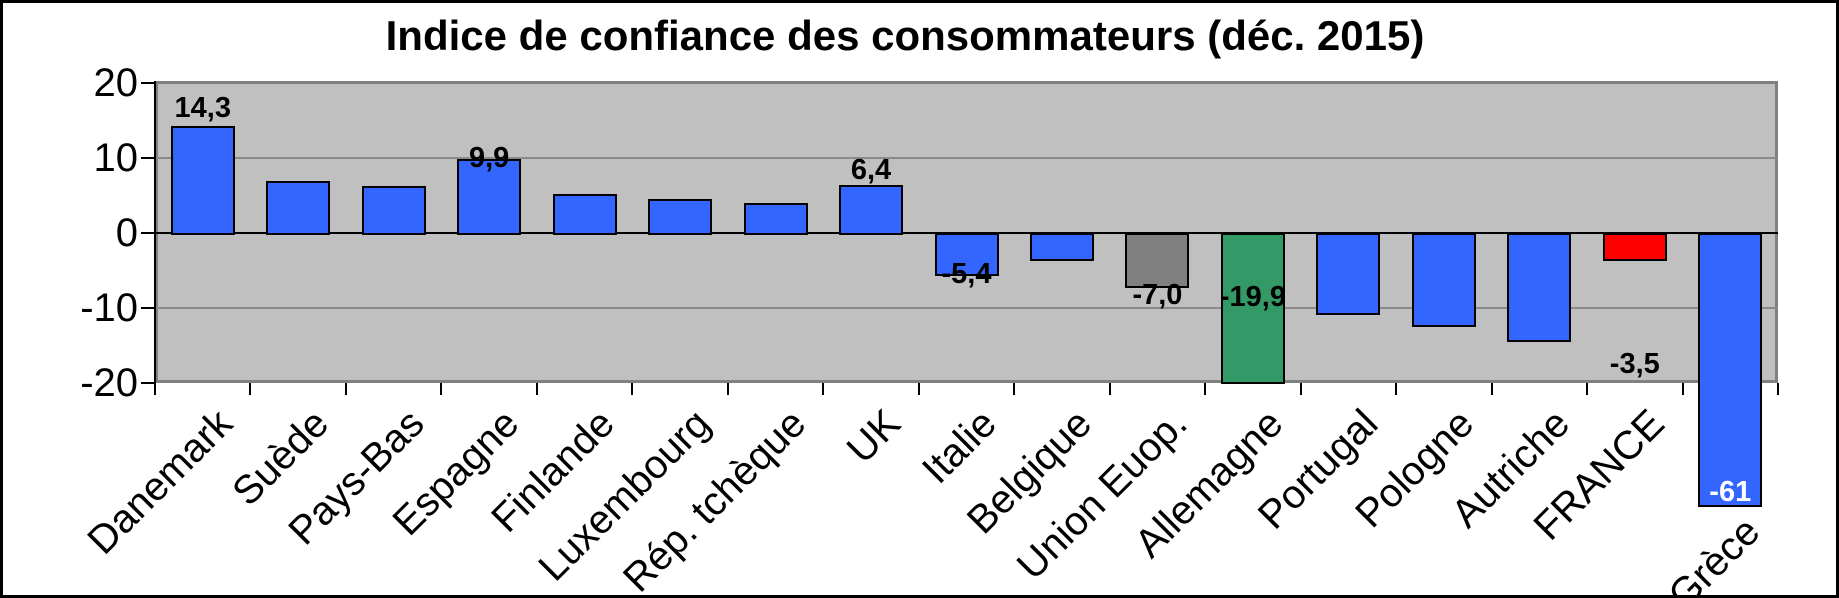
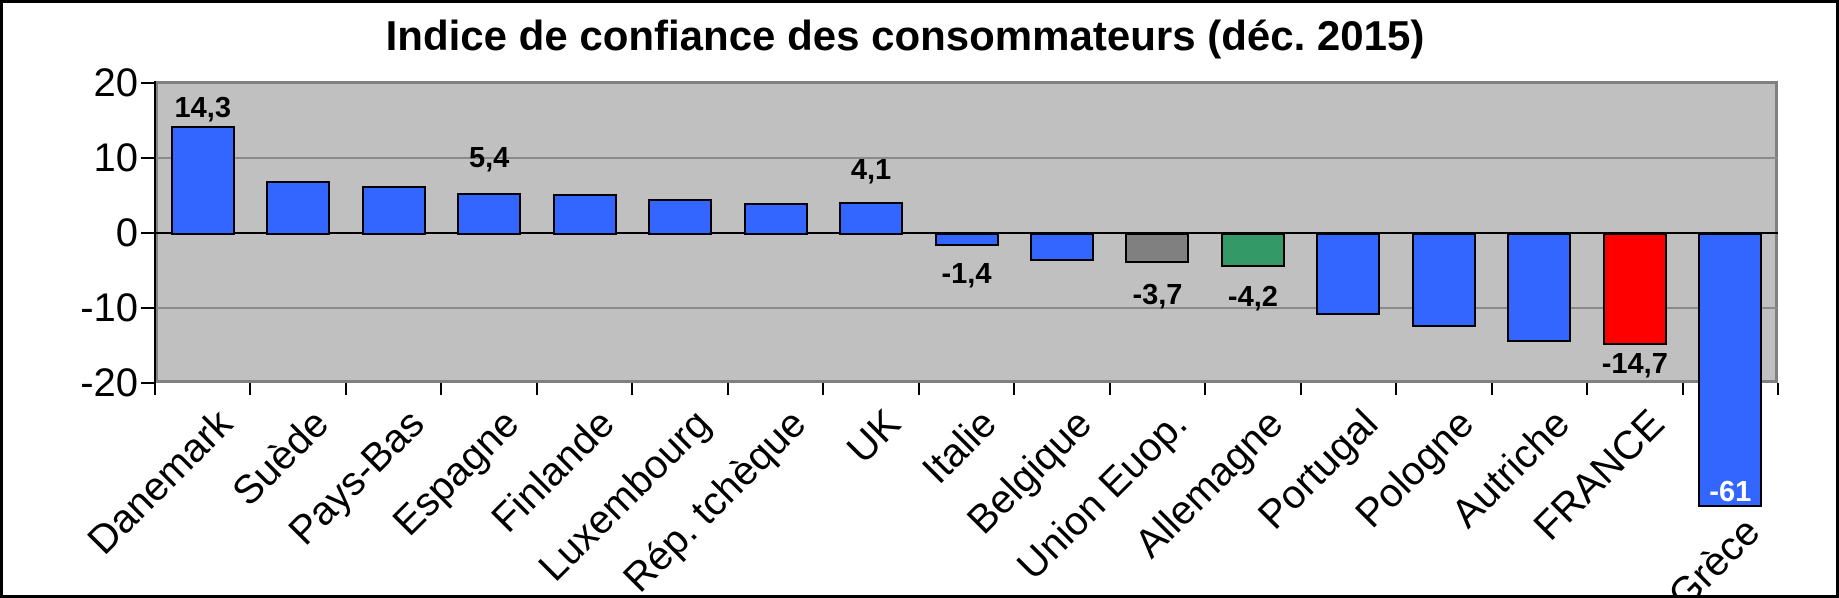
Espagne: 9,9 -> 5,4
UK: 6,4 -> 4,1
Italie: -5,4 -> -1,4
Union Euop.: -7,0 -> -3,7
Allemagne: -19,9 -> -4,2
FRANCE: -3,5 -> -14,7
